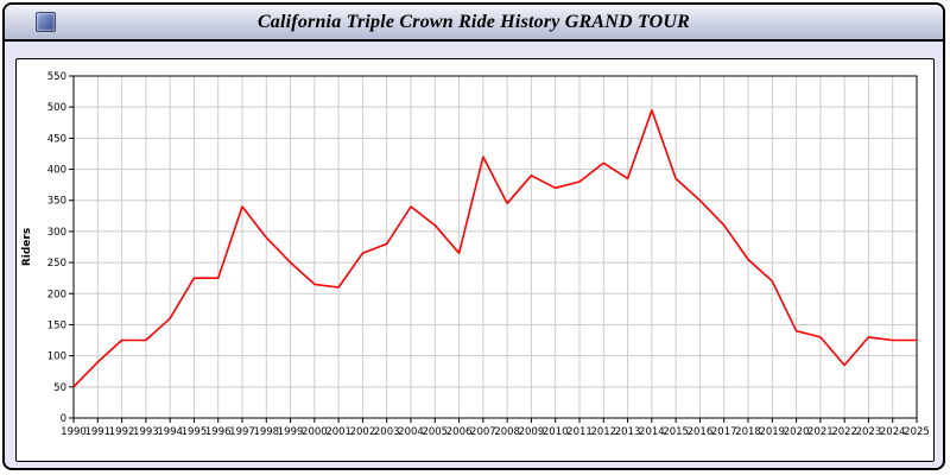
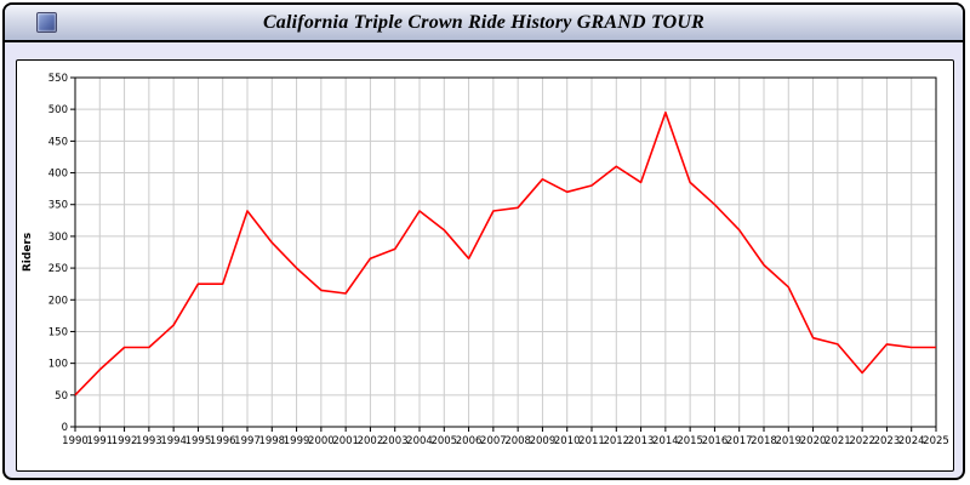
2007: 420 -> 340
